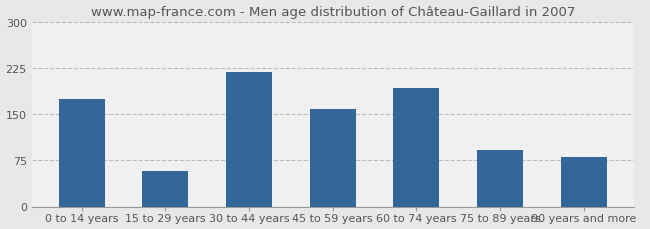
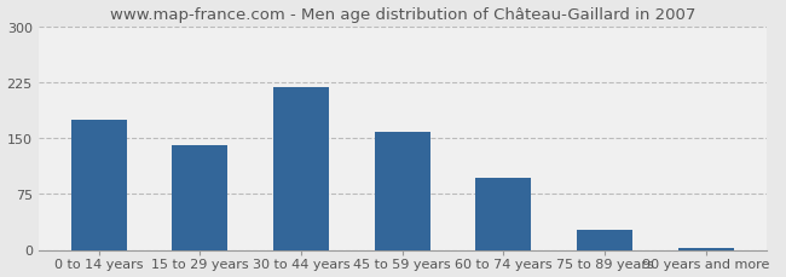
15 to 29 years: 58 -> 140
60 to 74 years: 192 -> 97
75 to 89 years: 92 -> 26
90 years and more: 80 -> 3
